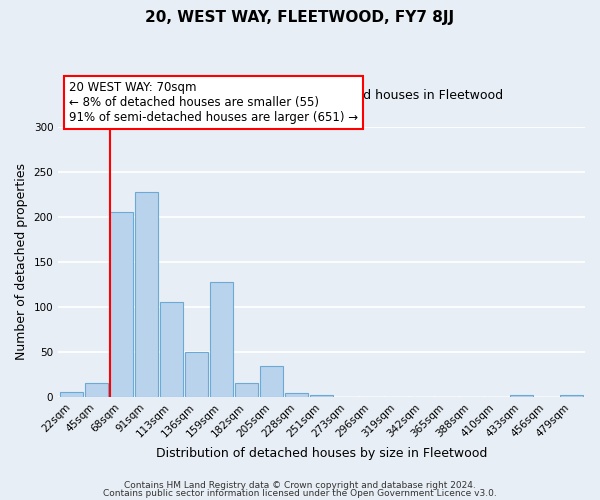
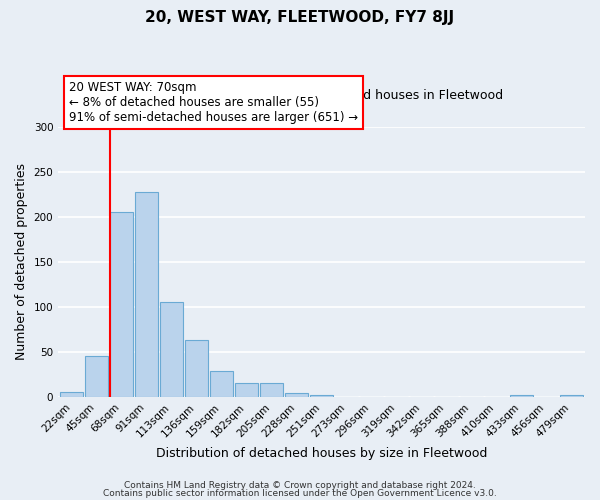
45sqm: 16 -> 46
136sqm: 50 -> 63
159sqm: 128 -> 29
205sqm: 34 -> 15
